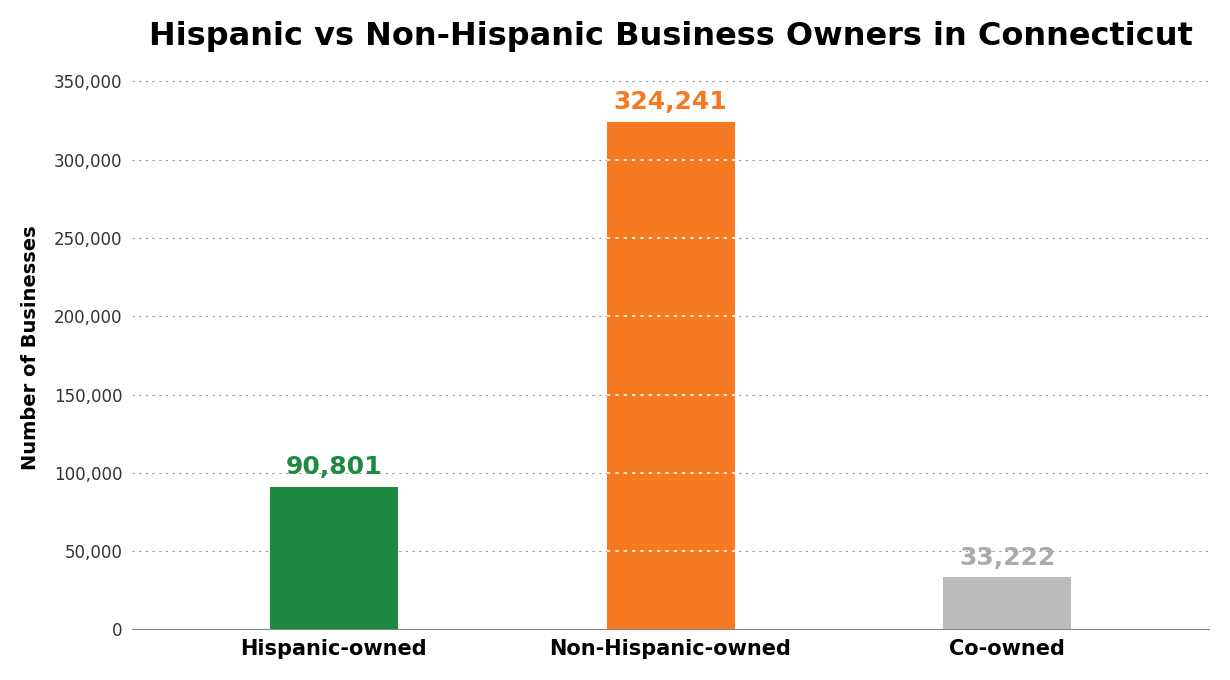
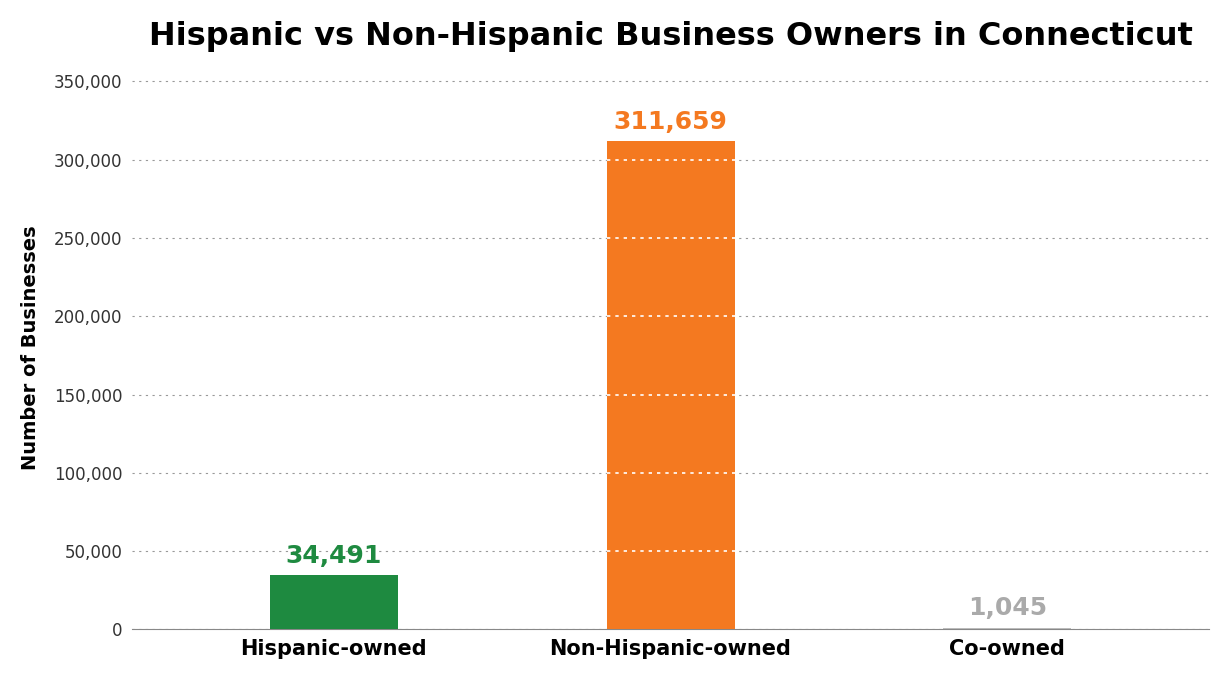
Hispanic-owned: 90,801 -> 34,491
Non-Hispanic-owned: 324,241 -> 311,659
Co-owned: 33,222 -> 1,045
